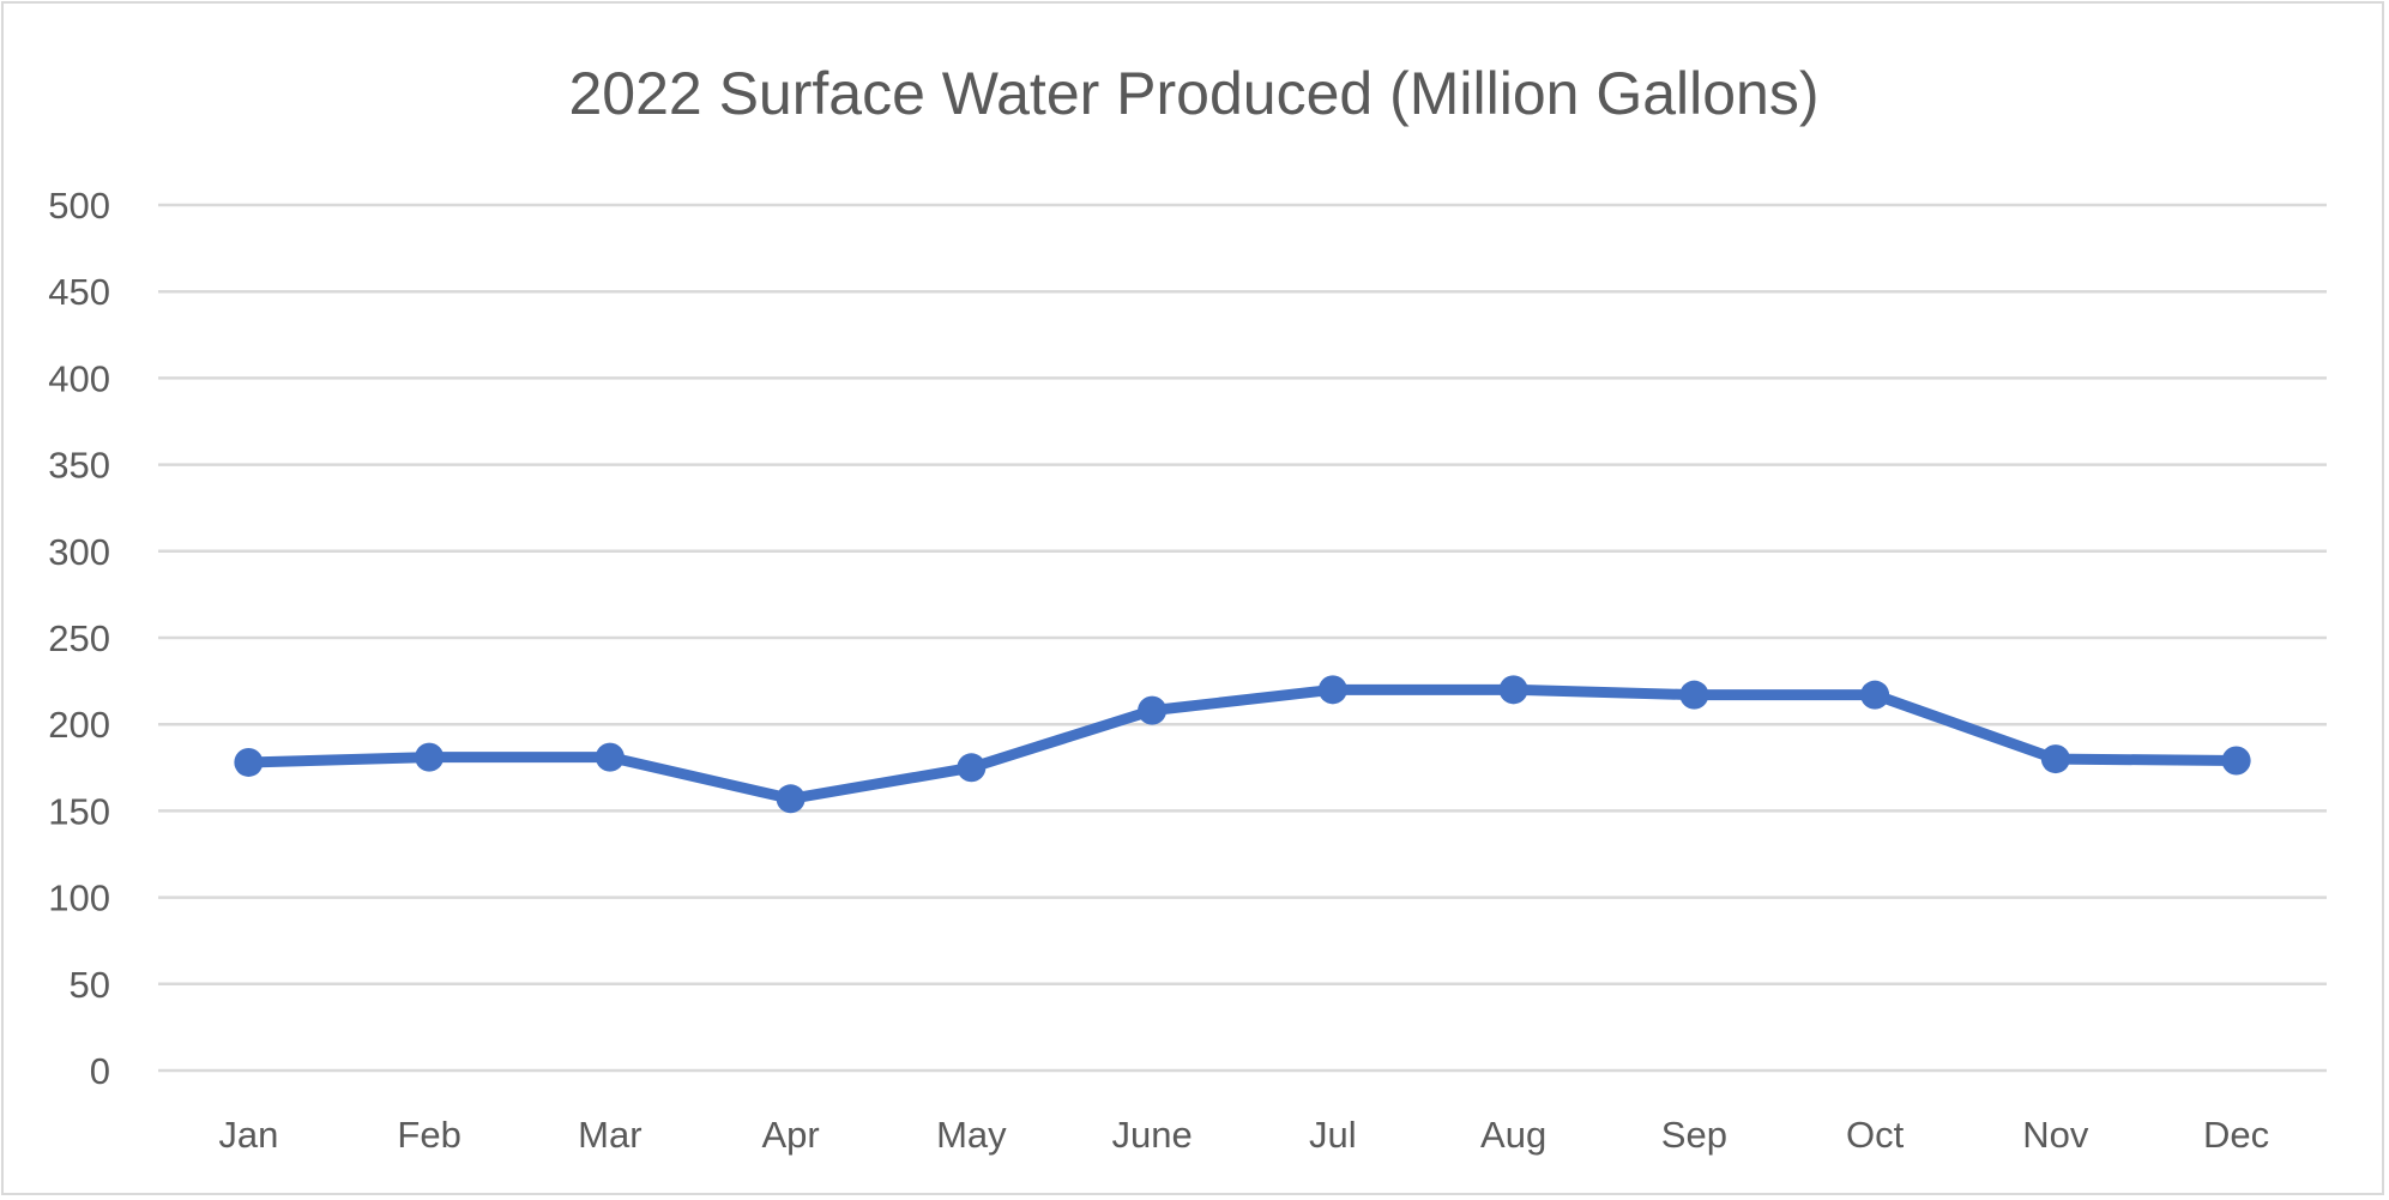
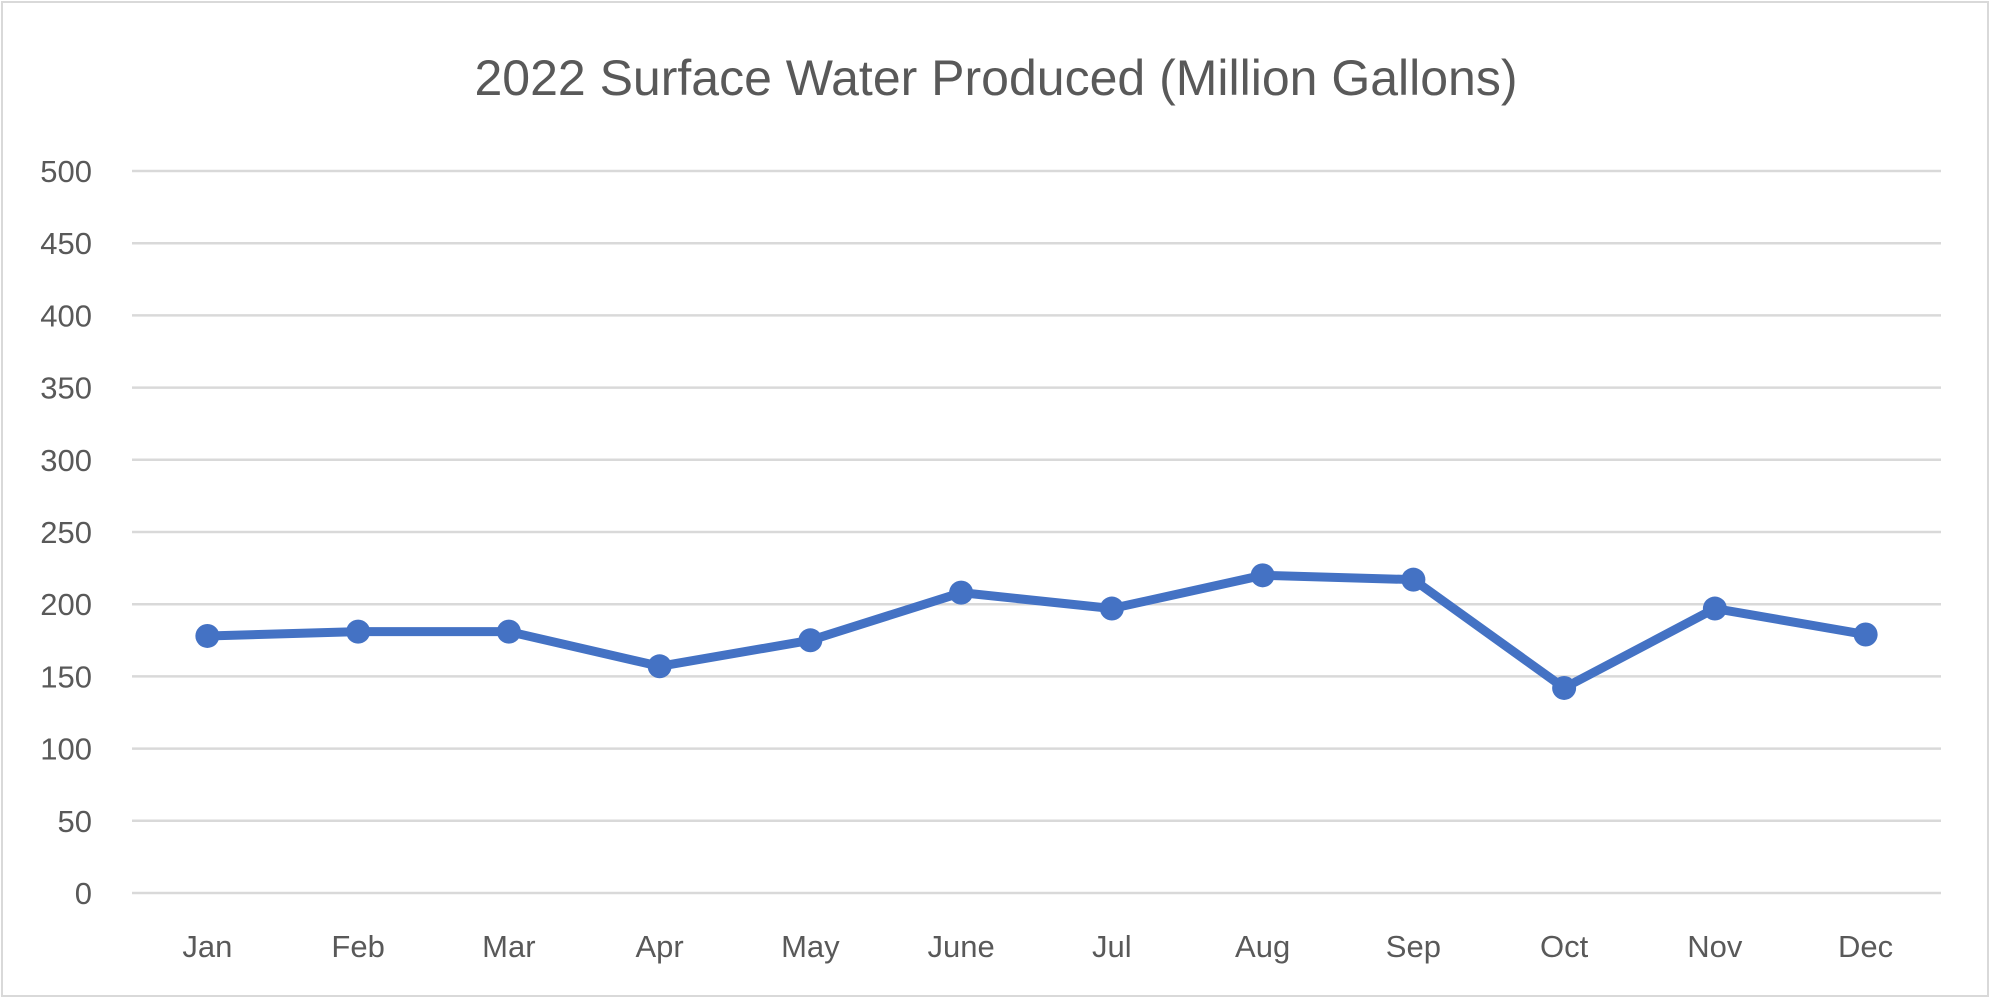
Jul: 220 -> 197
Oct: 217 -> 142
Nov: 180 -> 197
